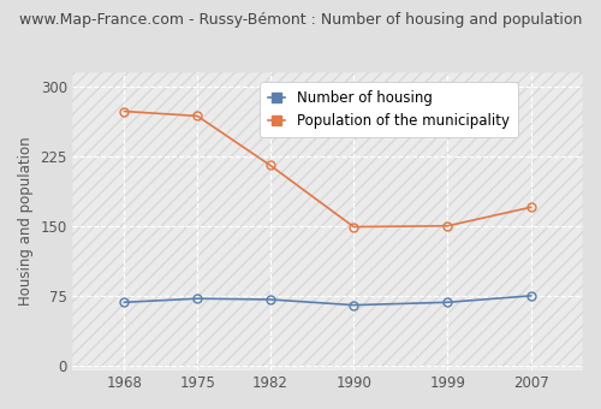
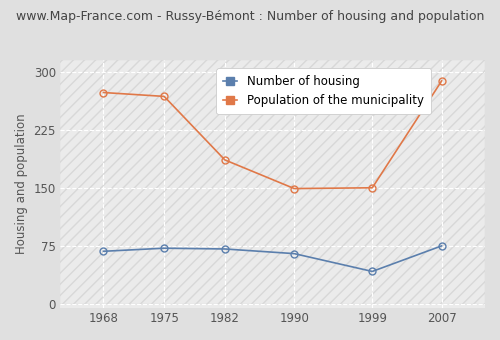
Population of the municipality/1982: 215 -> 186
Number of housing/1999: 68 -> 42
Population of the municipality/2007: 170 -> 288
